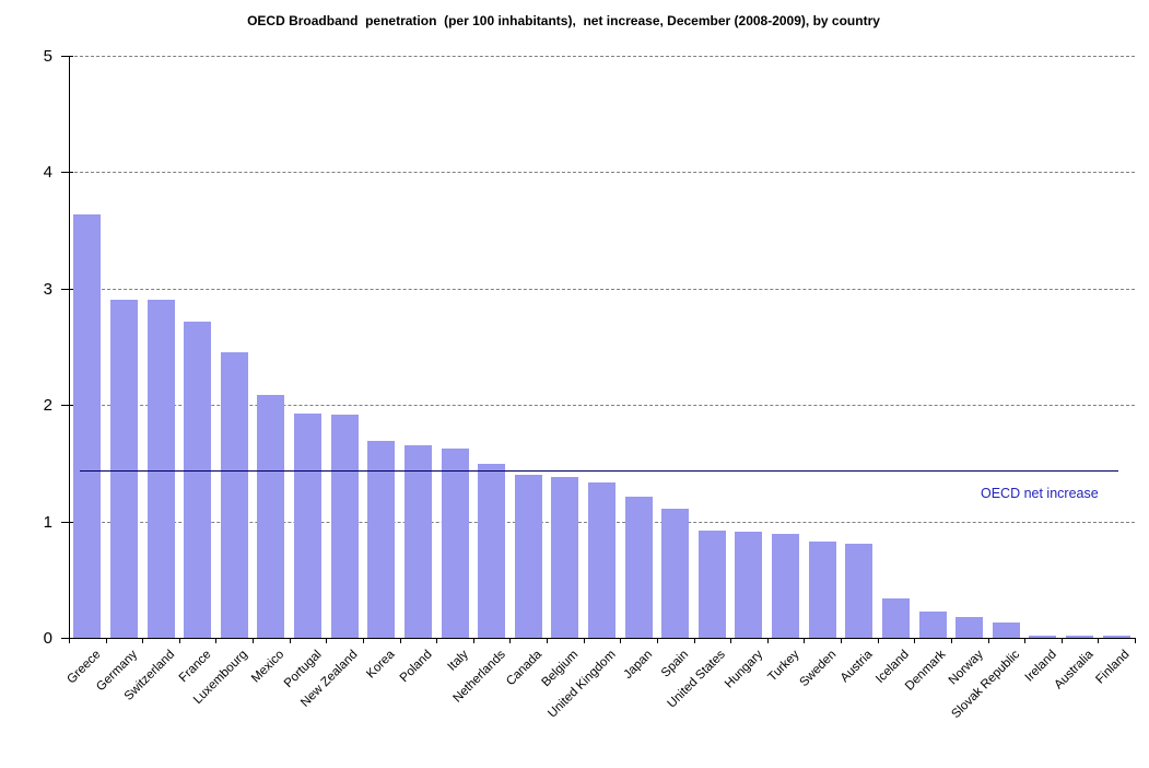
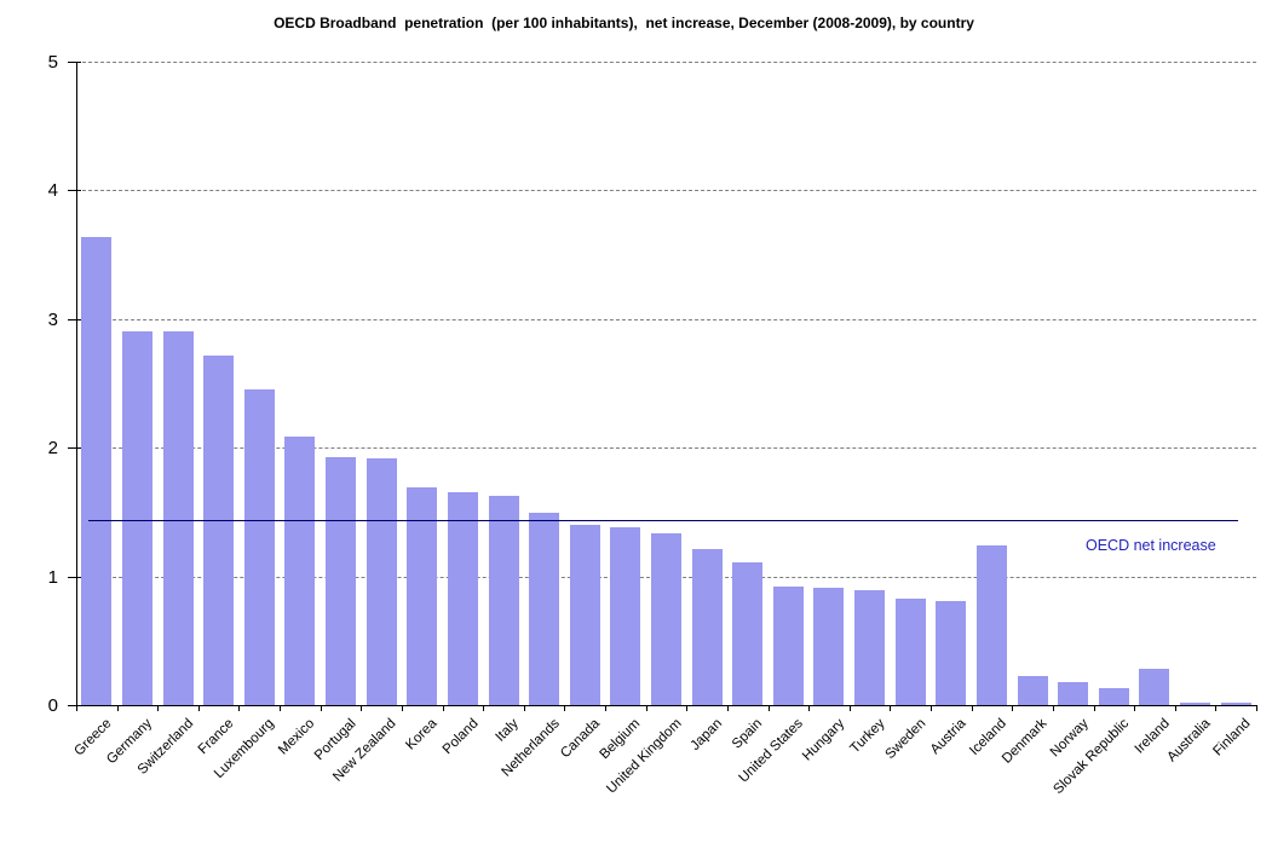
Iceland: 0.34 -> 1.24
Ireland: 0.02 -> 0.28
